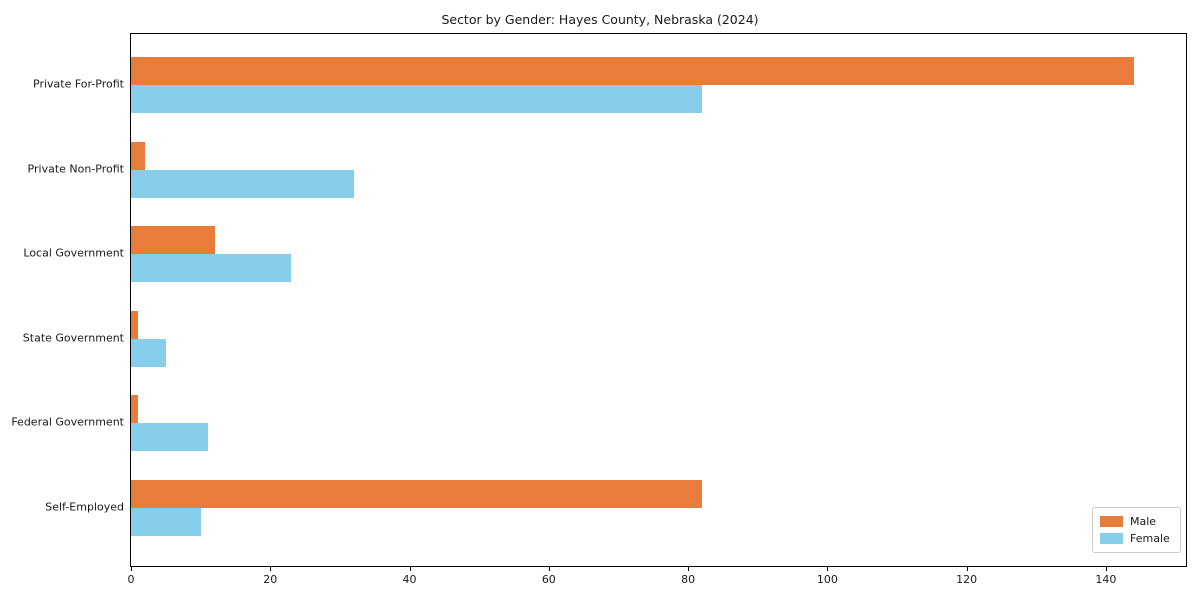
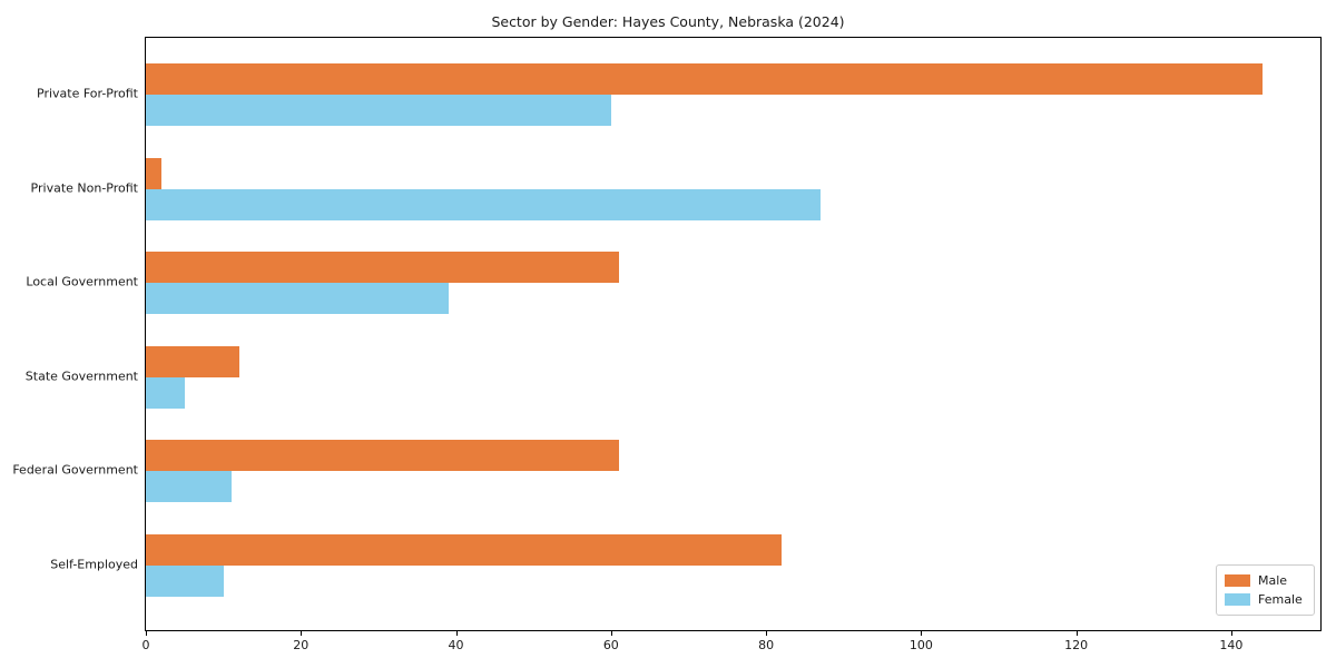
Female/Private For-Profit: 82 -> 60
Female/Private Non-Profit: 32 -> 87
Male/Local Government: 12 -> 61
Female/Local Government: 23 -> 39
Male/State Government: 1 -> 12
Male/Federal Government: 1 -> 61
